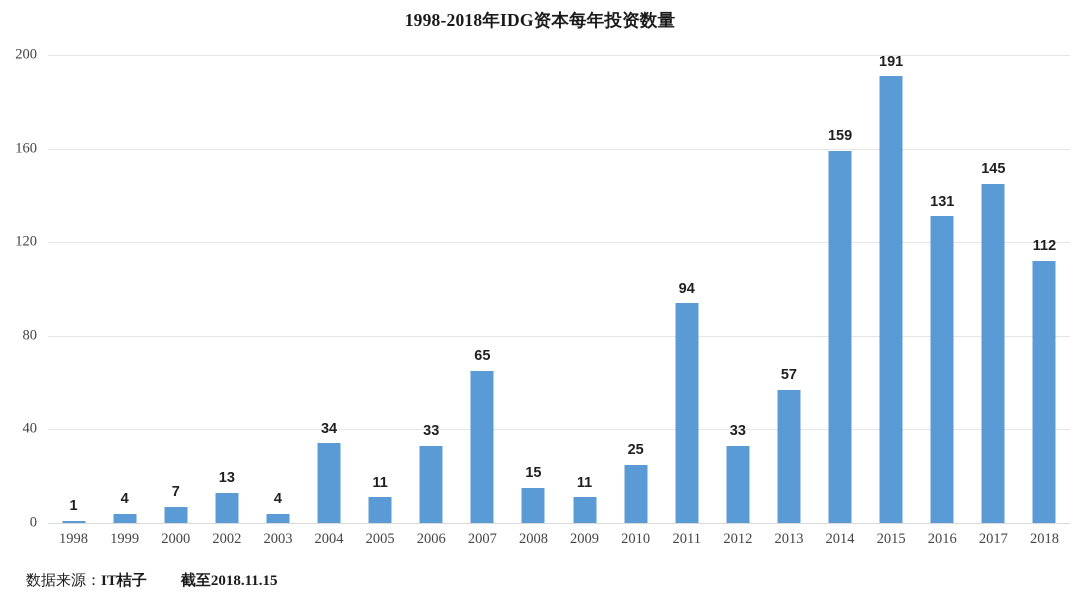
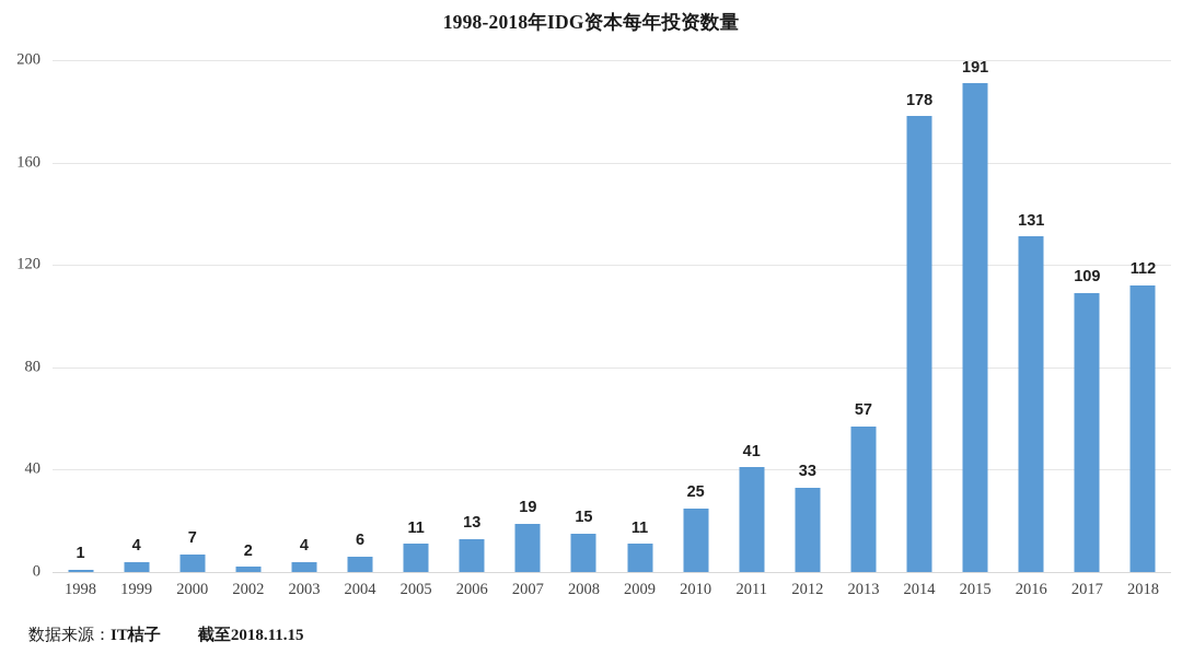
2002: 13 -> 2
2004: 34 -> 6
2006: 33 -> 13
2007: 65 -> 19
2011: 94 -> 41
2014: 159 -> 178
2017: 145 -> 109
